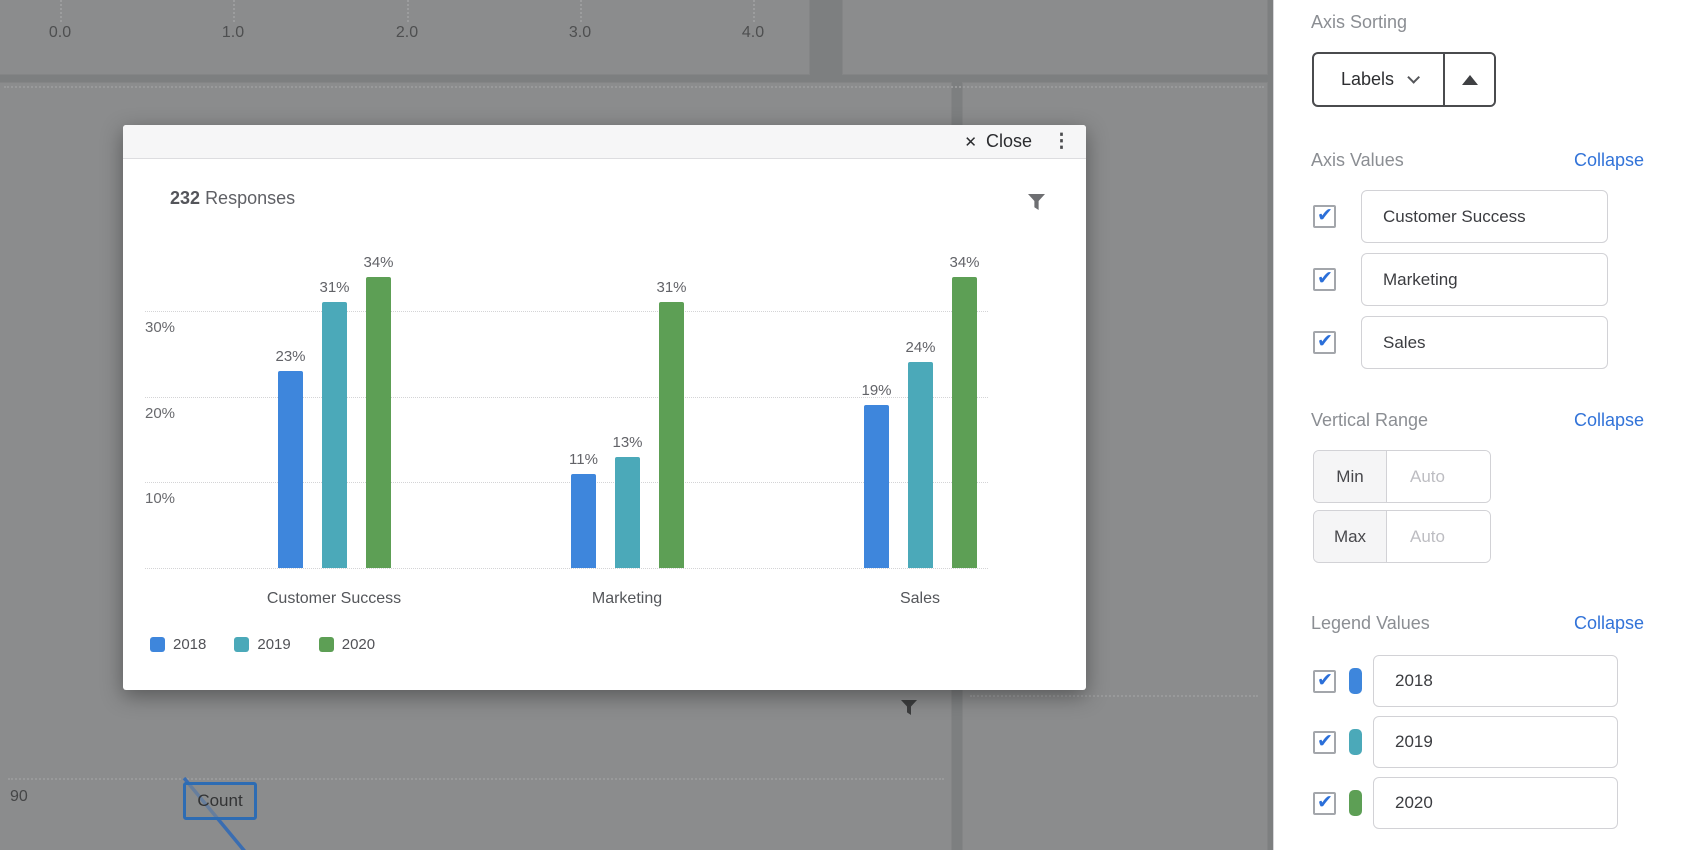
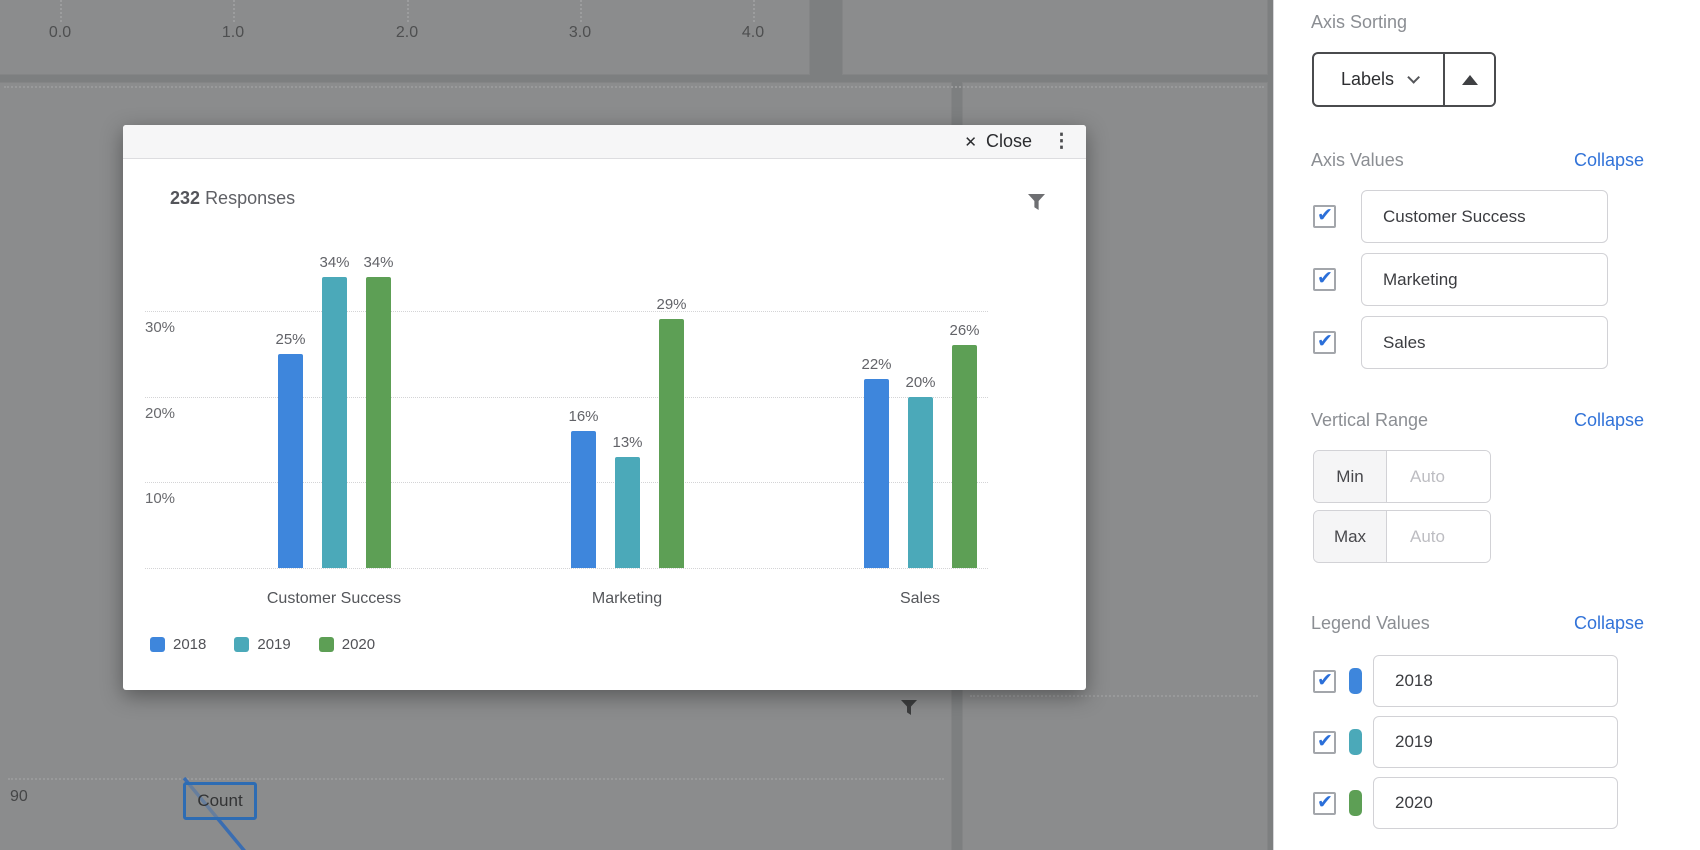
2018/Customer Success: 23% -> 25%
2019/Customer Success: 31% -> 34%
2018/Marketing: 11% -> 16%
2020/Marketing: 31% -> 29%
2018/Sales: 19% -> 22%
2019/Sales: 24% -> 20%
2020/Sales: 34% -> 26%
